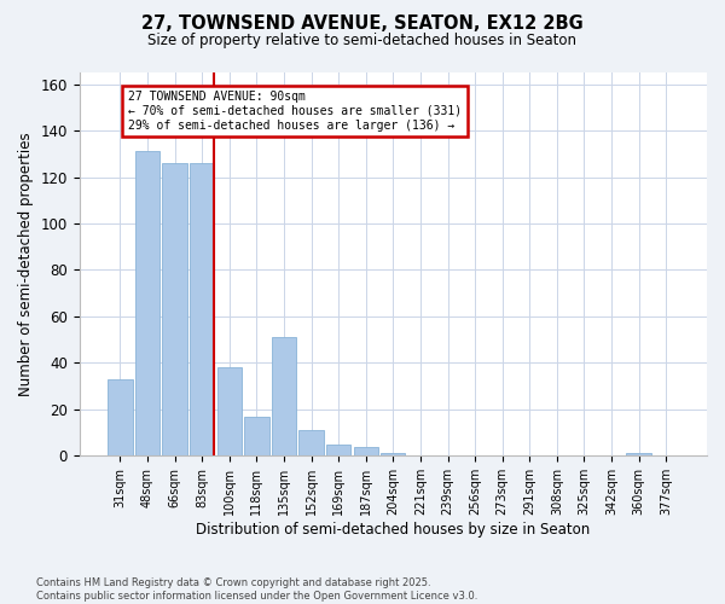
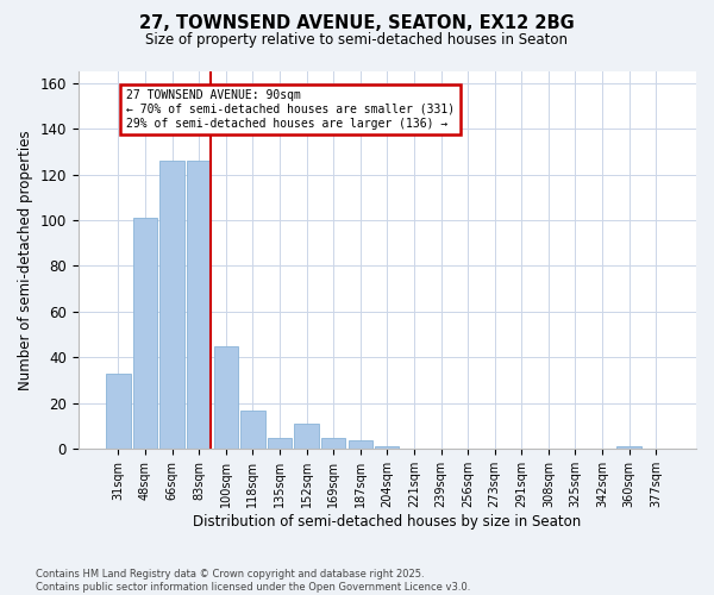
48sqm: 131 -> 101
100sqm: 38 -> 45
135sqm: 51 -> 5
